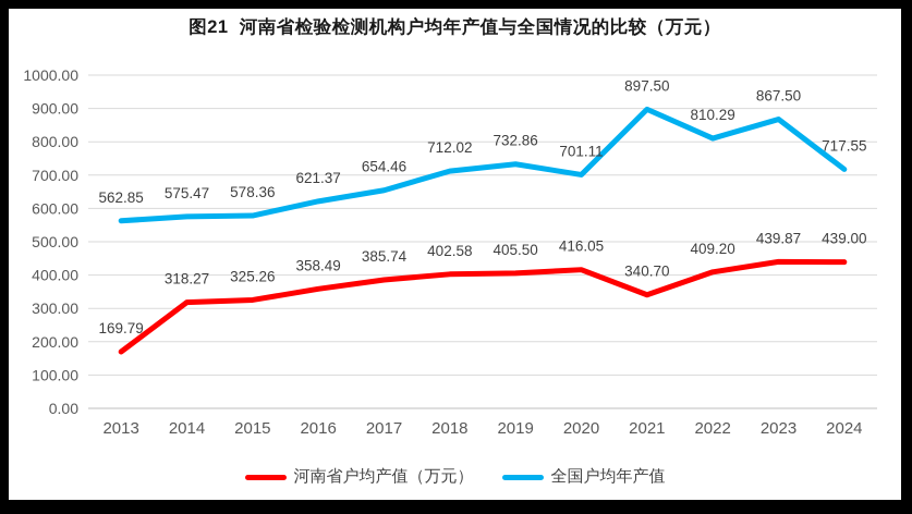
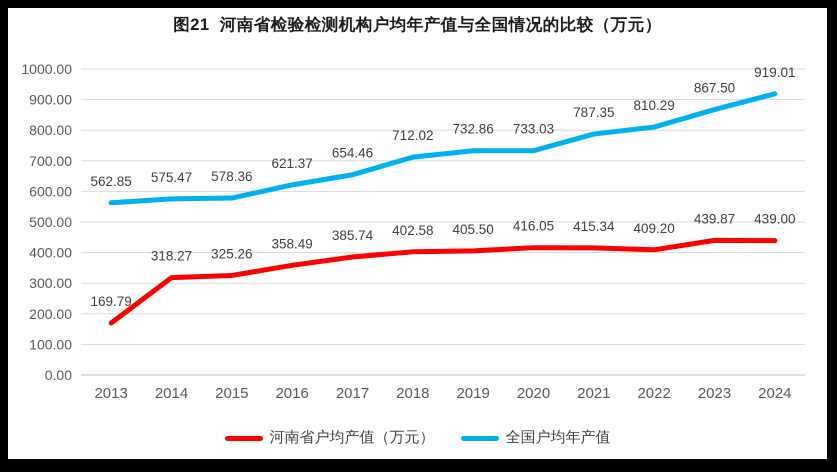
全国户均年产值/2020: 701.11 -> 733.03
河南省户均产值（万元）/2021: 340.70 -> 415.34
全国户均年产值/2021: 897.50 -> 787.35
全国户均年产值/2024: 717.55 -> 919.01
